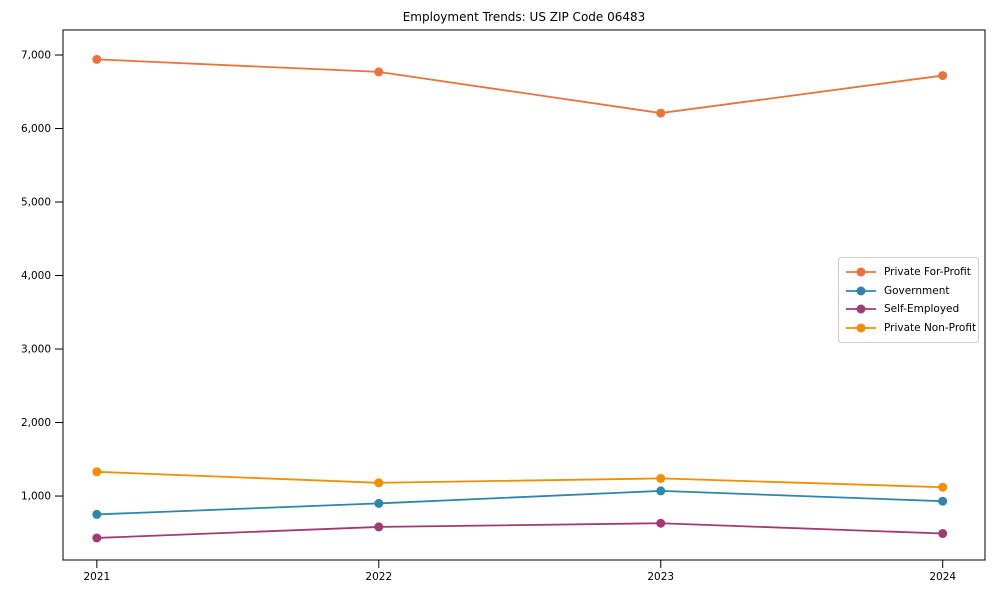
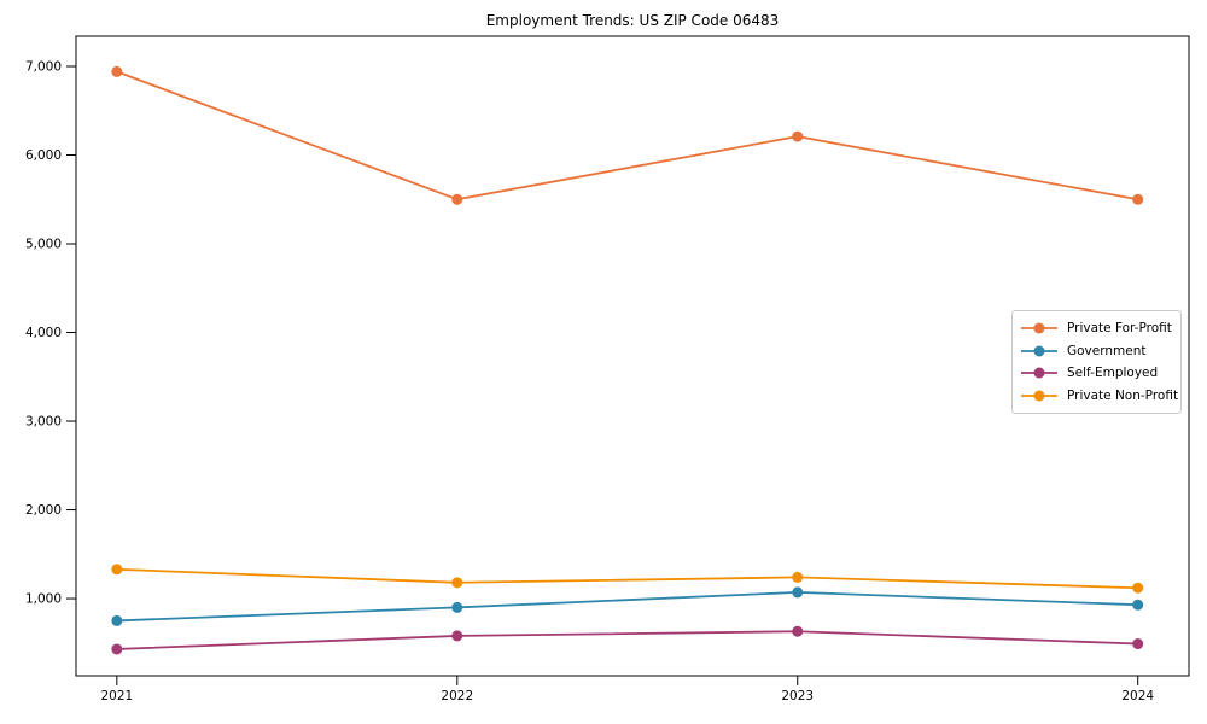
Private For-Profit/2022: 6800 -> 5500
Private For-Profit/2024: 6700 -> 5500
